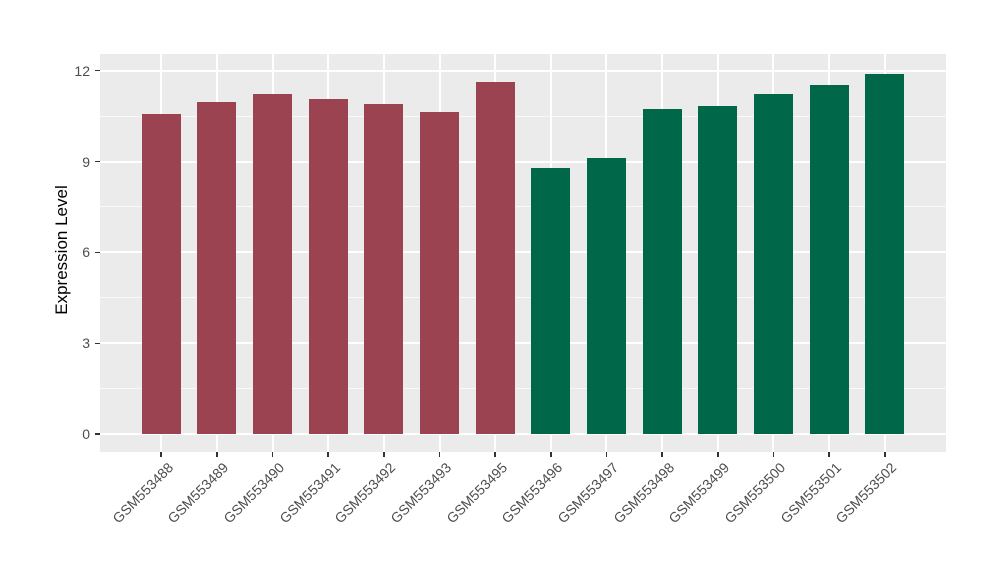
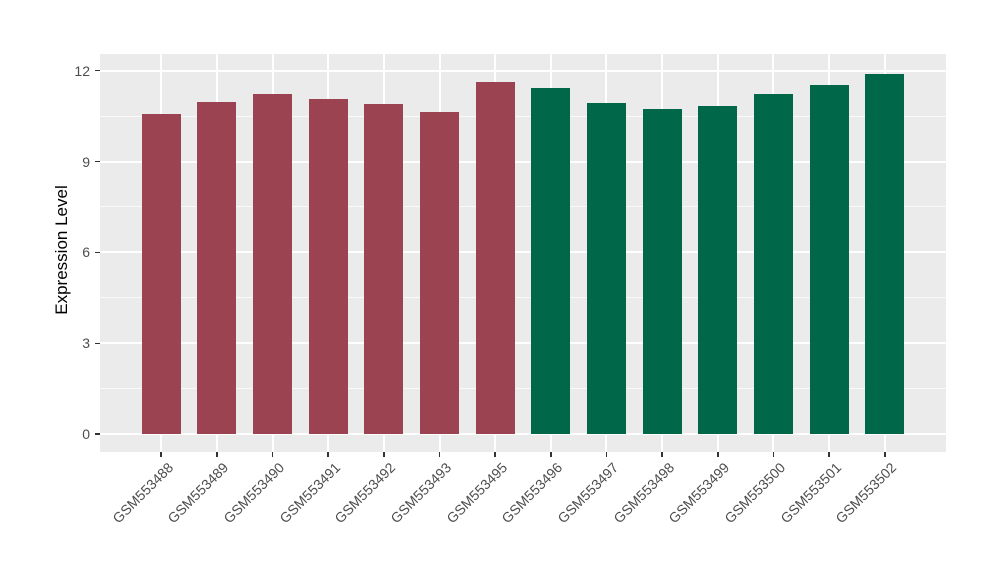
GSM553496: 8.8 -> 11.4
GSM553497: 9.1 -> 10.9
